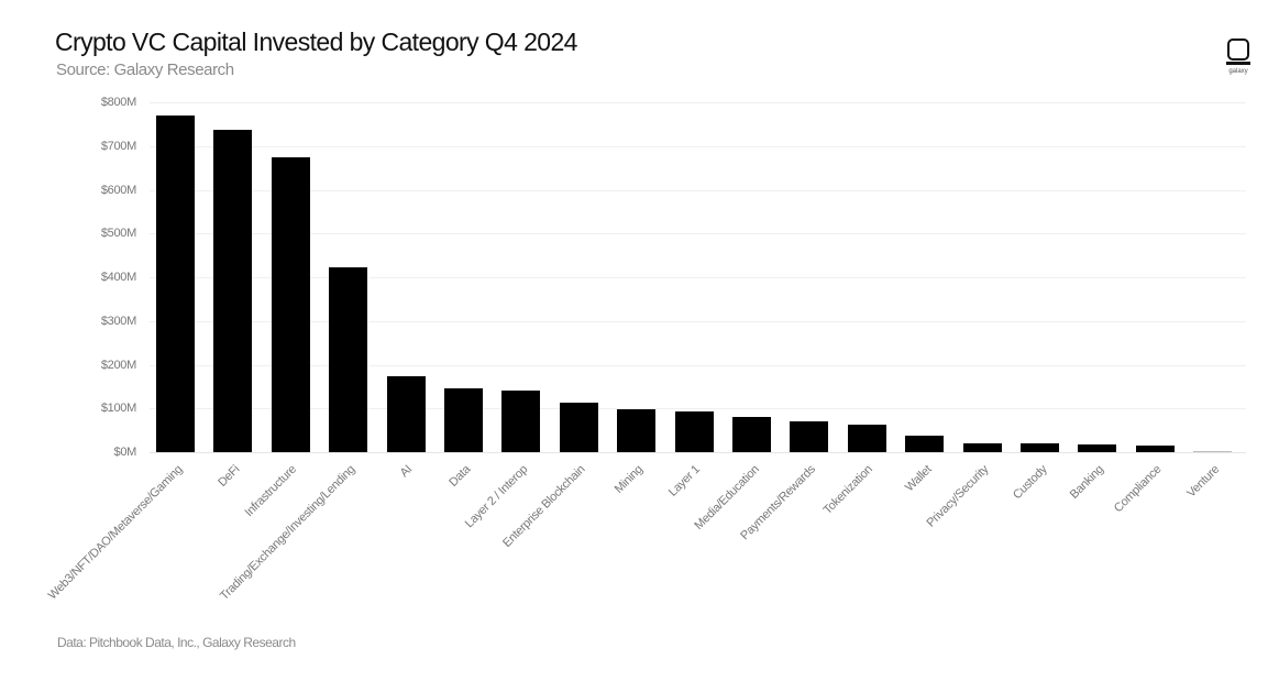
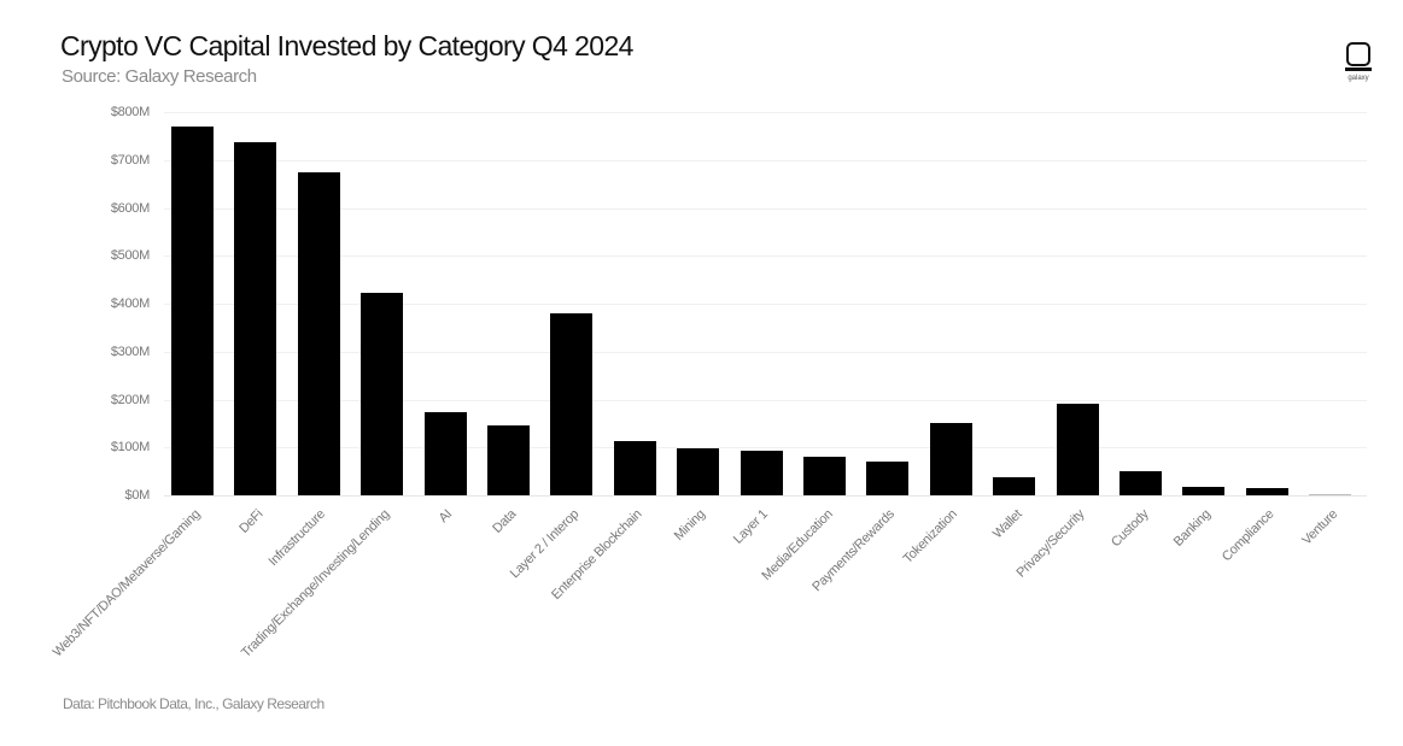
Layer 2 / Interop: $140M -> $380M
Tokenization: $60M -> $150M
Privacy/Security: $20M -> $190M
Custody: $20M -> $50M
